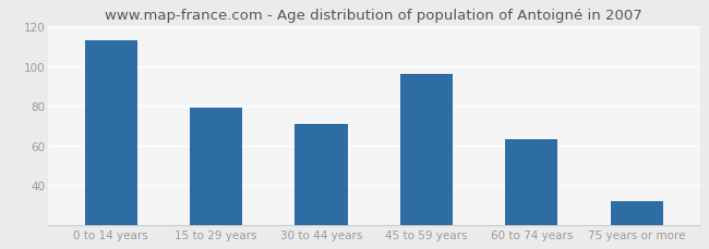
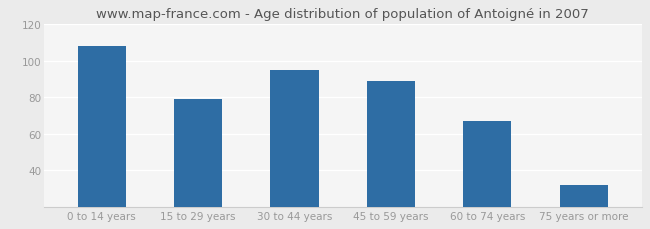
0 to 14 years: 113 -> 108
30 to 44 years: 71 -> 95
45 to 59 years: 96 -> 89
60 to 74 years: 63 -> 67
